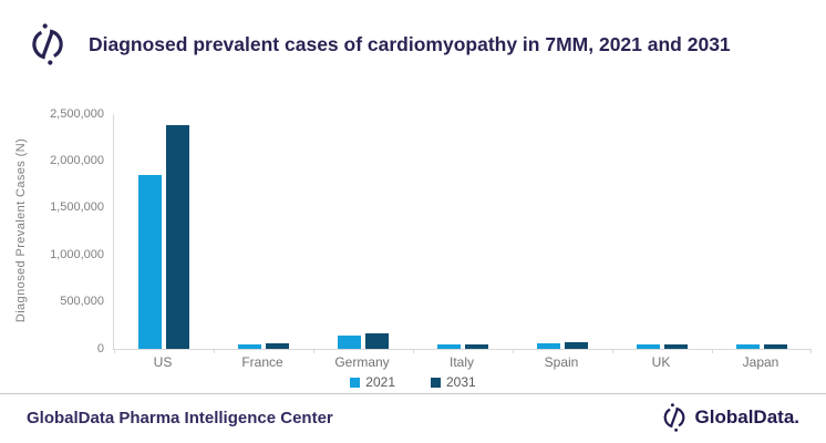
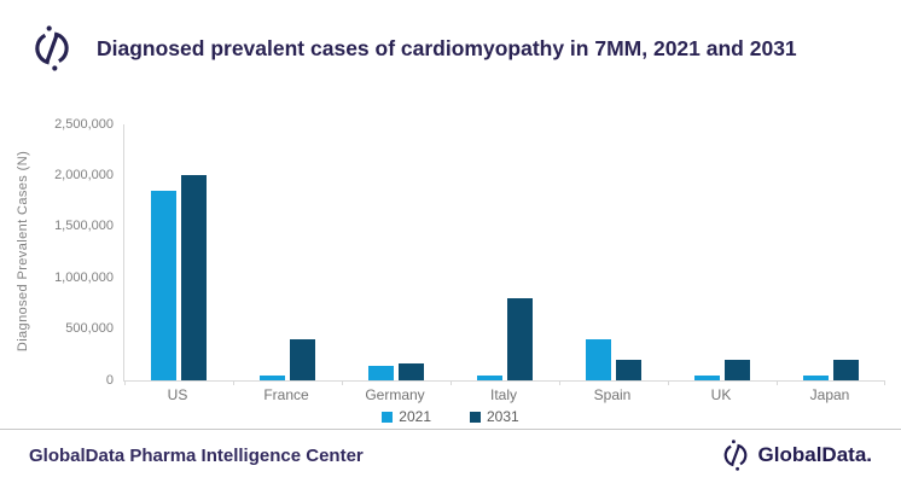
2031/US: 2400000 -> 2000000
2031/France: 100000 -> 400000
2031/Italy: 100000 -> 800000
2021/Spain: 100000 -> 400000
2031/Spain: 100000 -> 200000
2031/UK: 100000 -> 200000
2031/Japan: 100000 -> 200000
